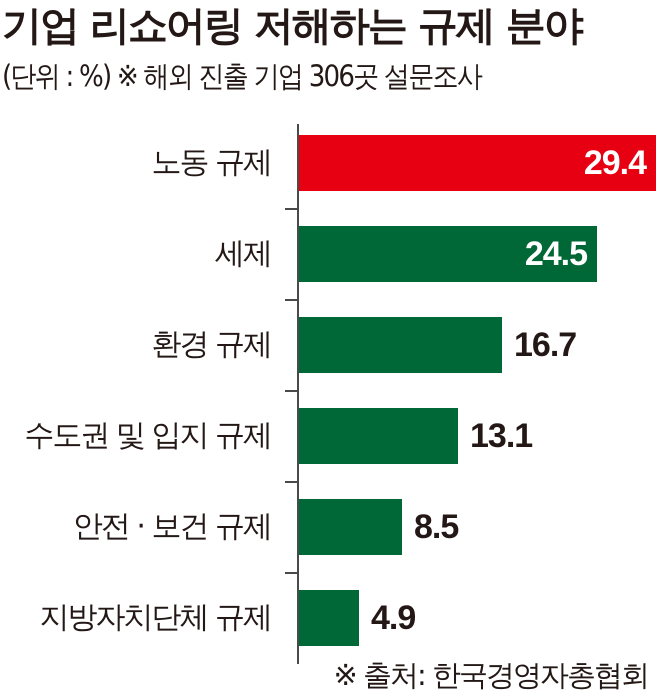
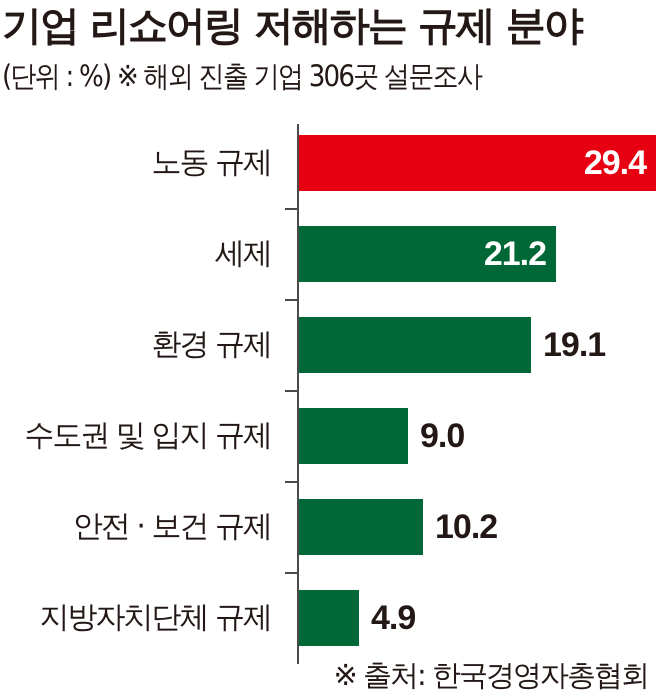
세제: 24.5 -> 21.2
환경 규제: 16.7 -> 19.1
수도권 및 입지 규제: 13.1 -> 9.0
안전 · 보건 규제: 8.5 -> 10.2
